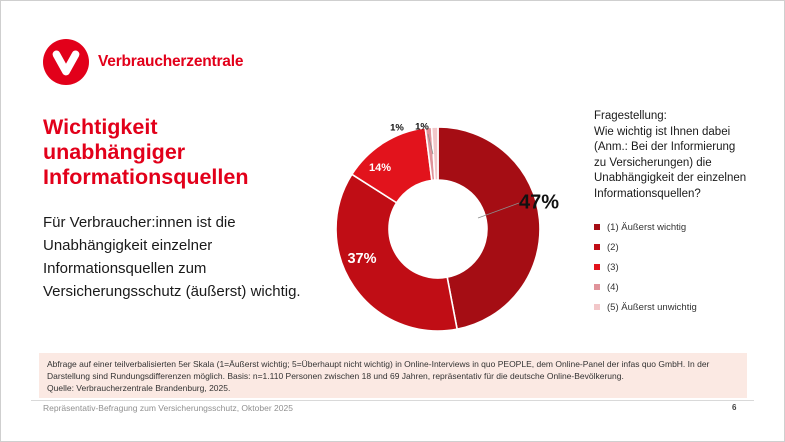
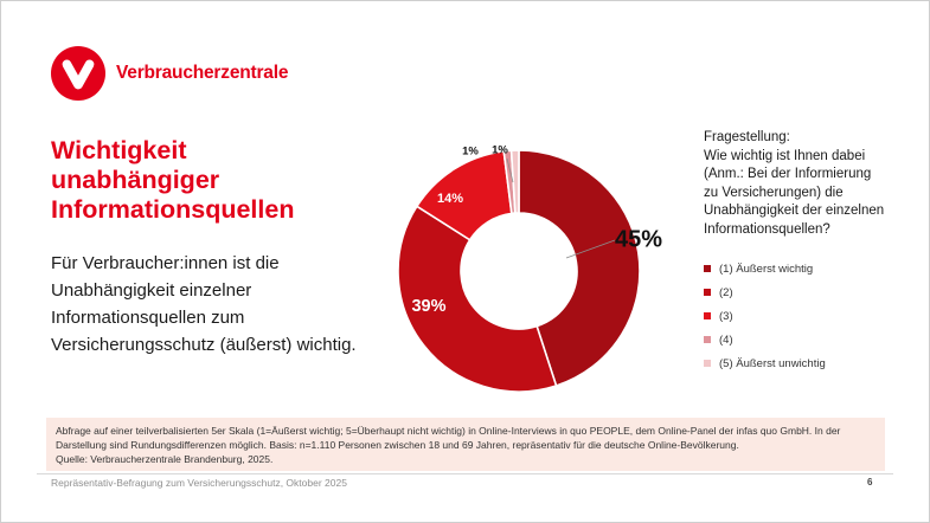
(1) Äußerst wichtig: 47% -> 45%
(2): 37% -> 39%
